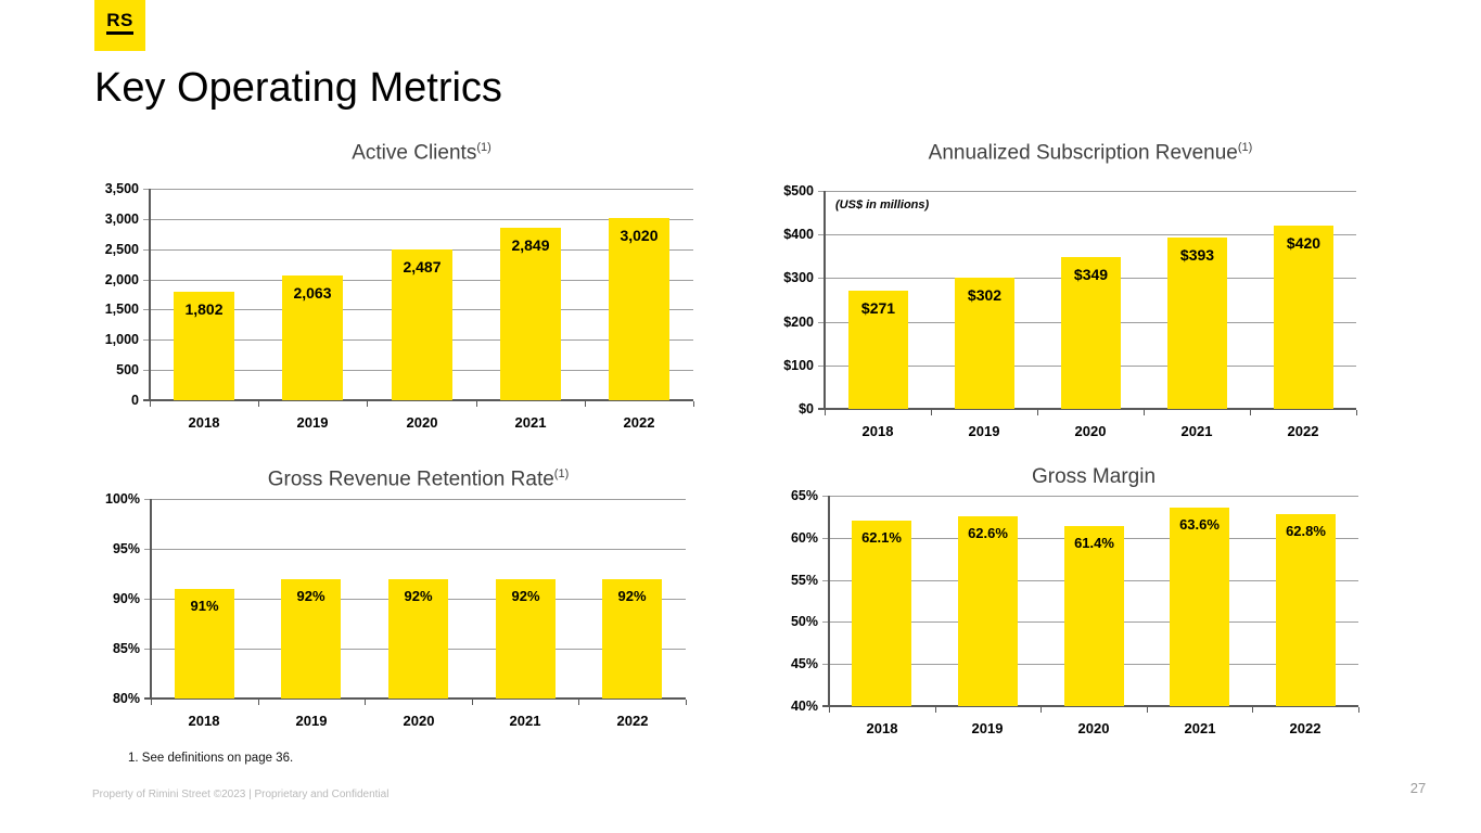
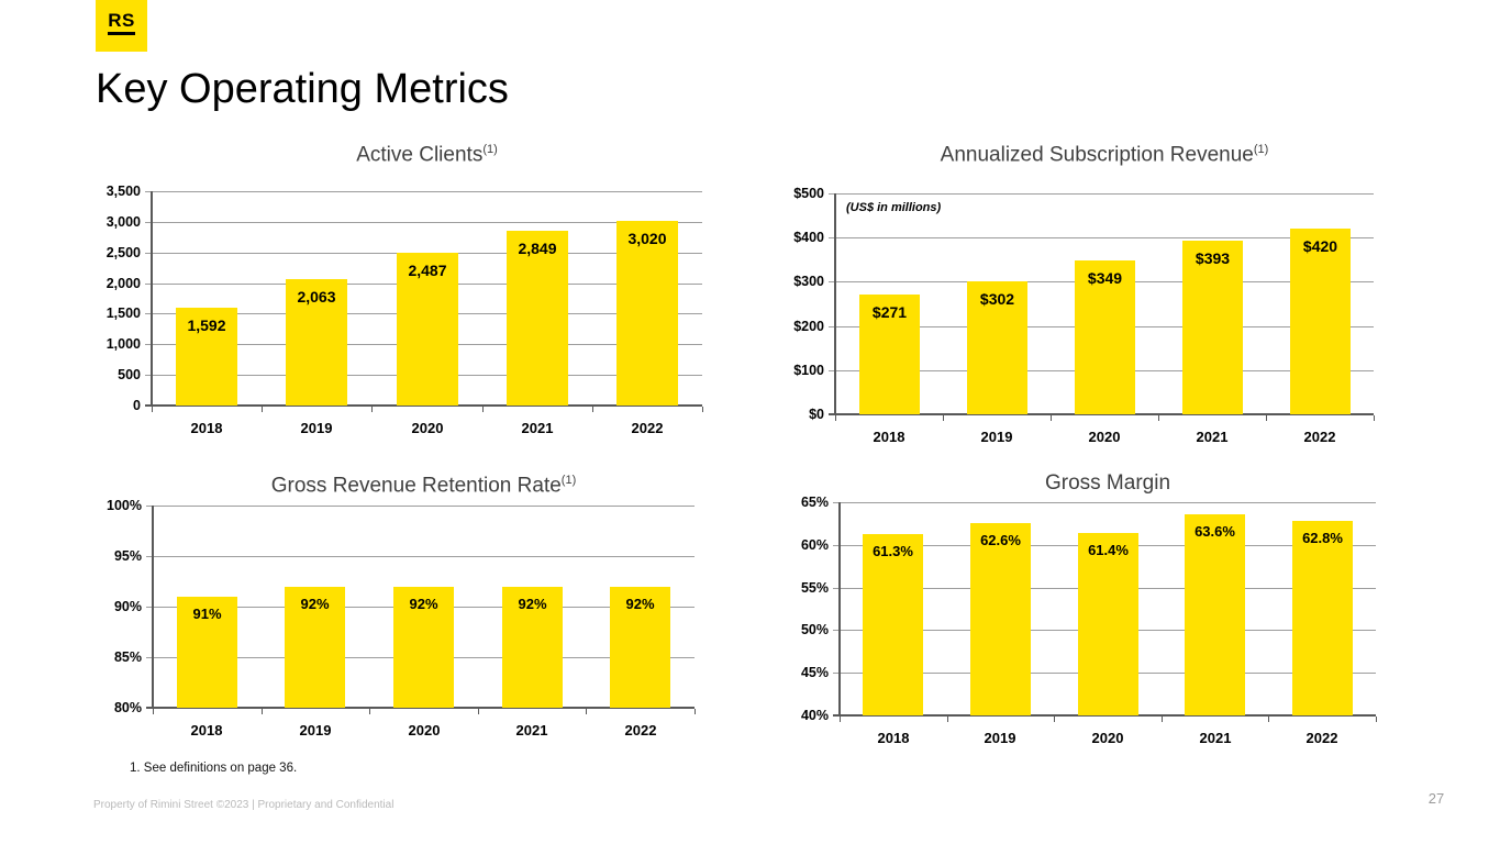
Active Clients/2018: 1,802 -> 1,592
Gross Margin/2018: 62.1% -> 61.3%
